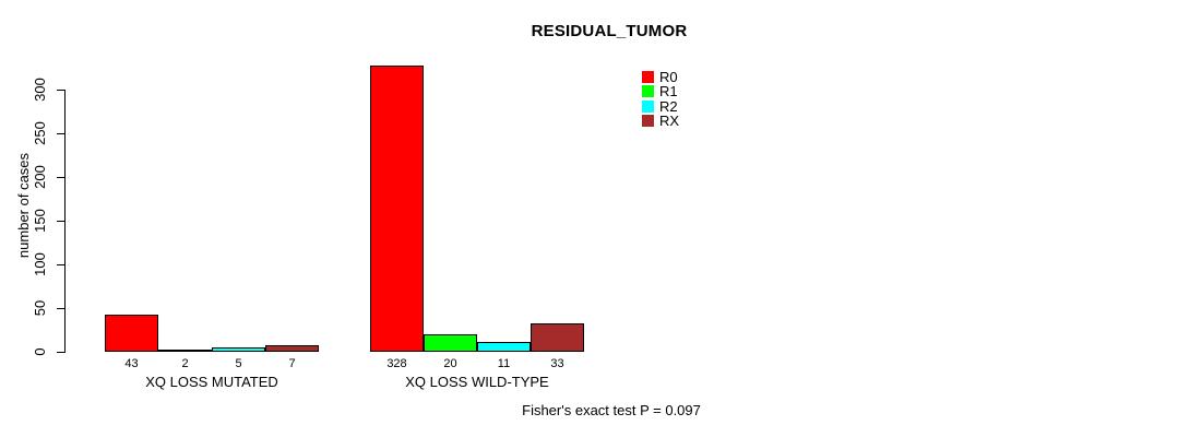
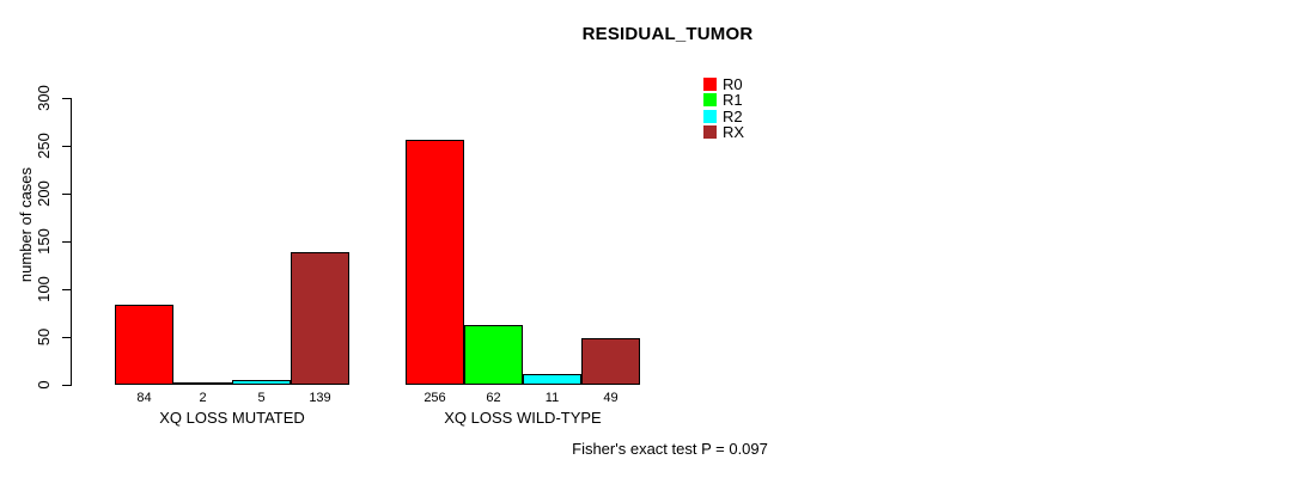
R0/XQ LOSS MUTATED: 43 -> 84
RX/XQ LOSS MUTATED: 7 -> 139
R0/XQ LOSS WILD-TYPE: 328 -> 256
R1/XQ LOSS WILD-TYPE: 20 -> 62
RX/XQ LOSS WILD-TYPE: 33 -> 49
